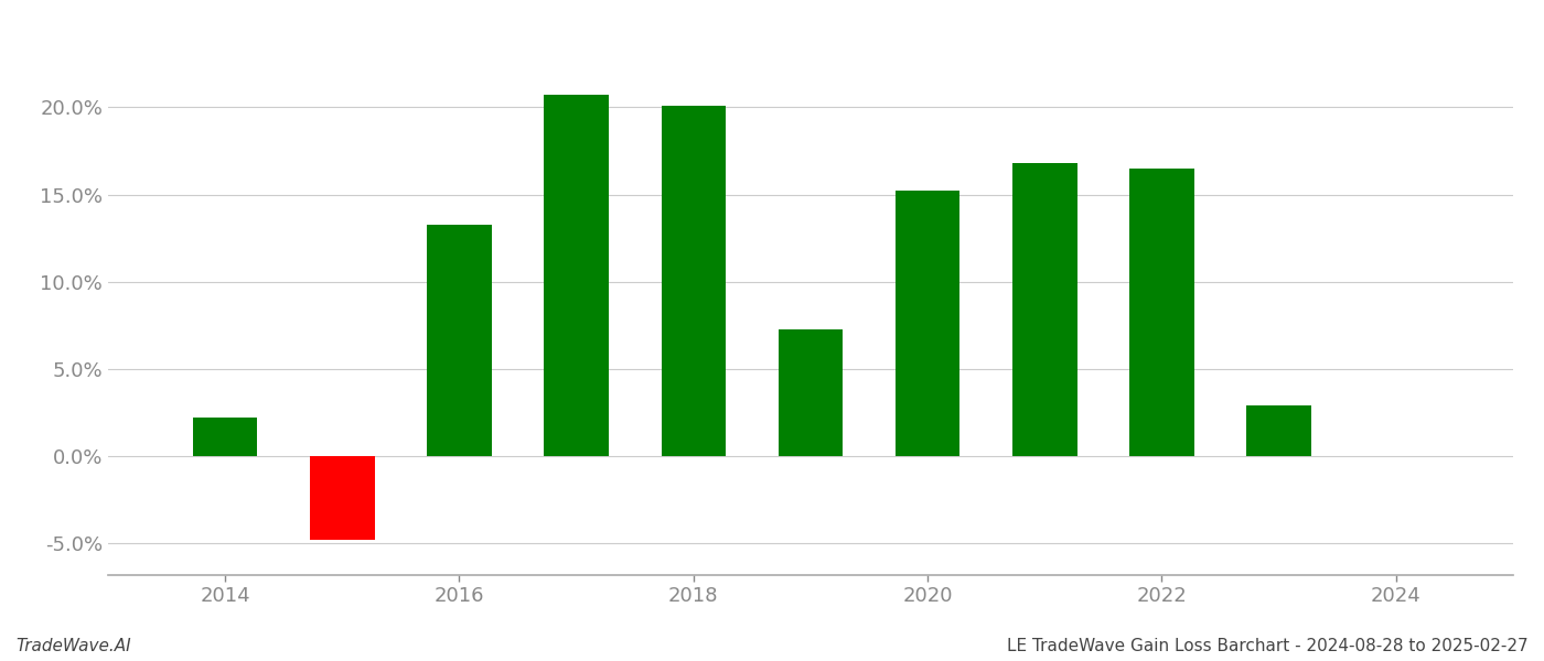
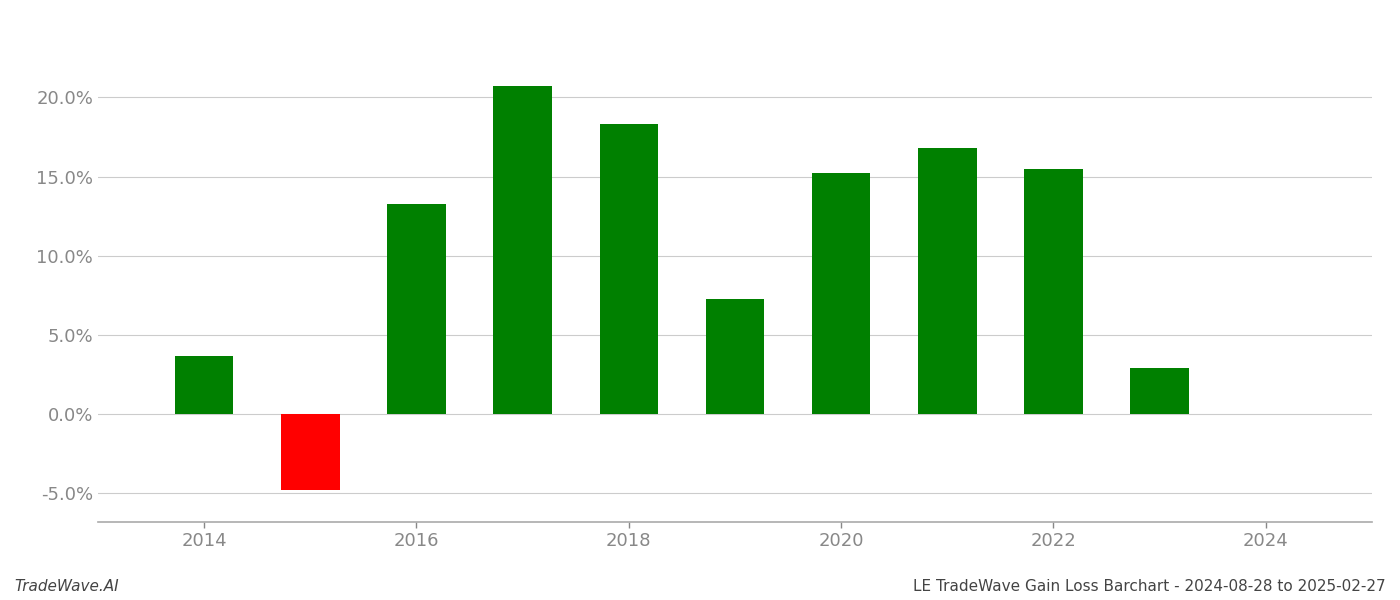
2014: 2.2% -> 3.7%
2018: 20.1% -> 18.3%
2022: 16.5% -> 15.5%
